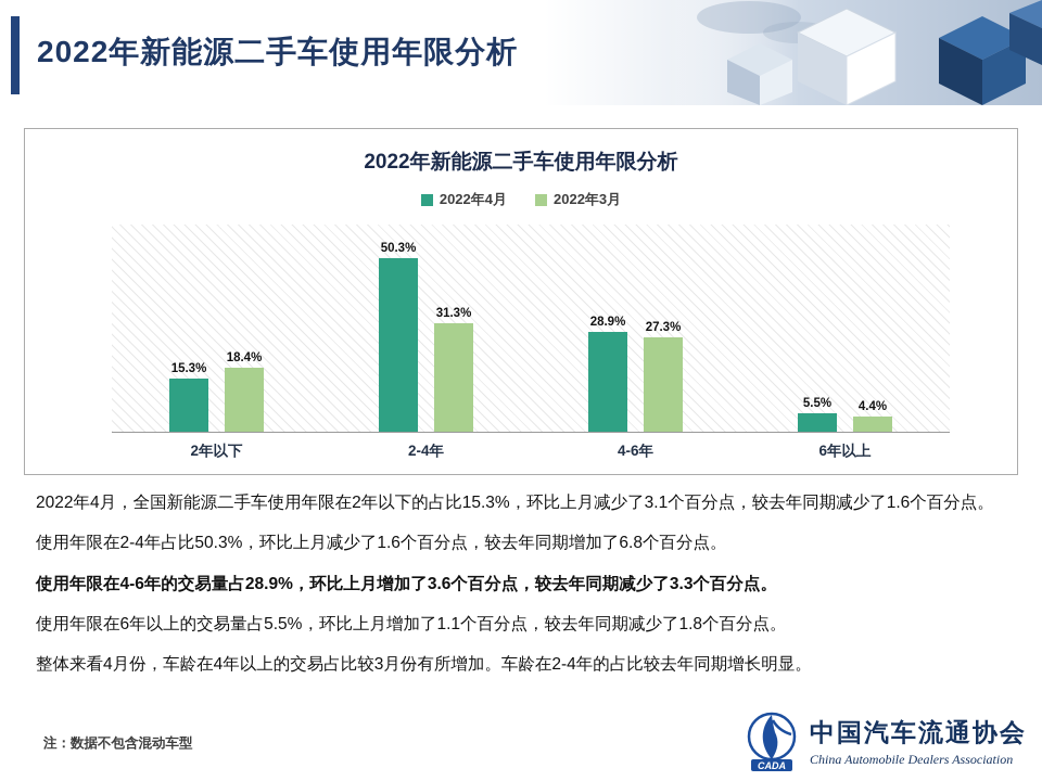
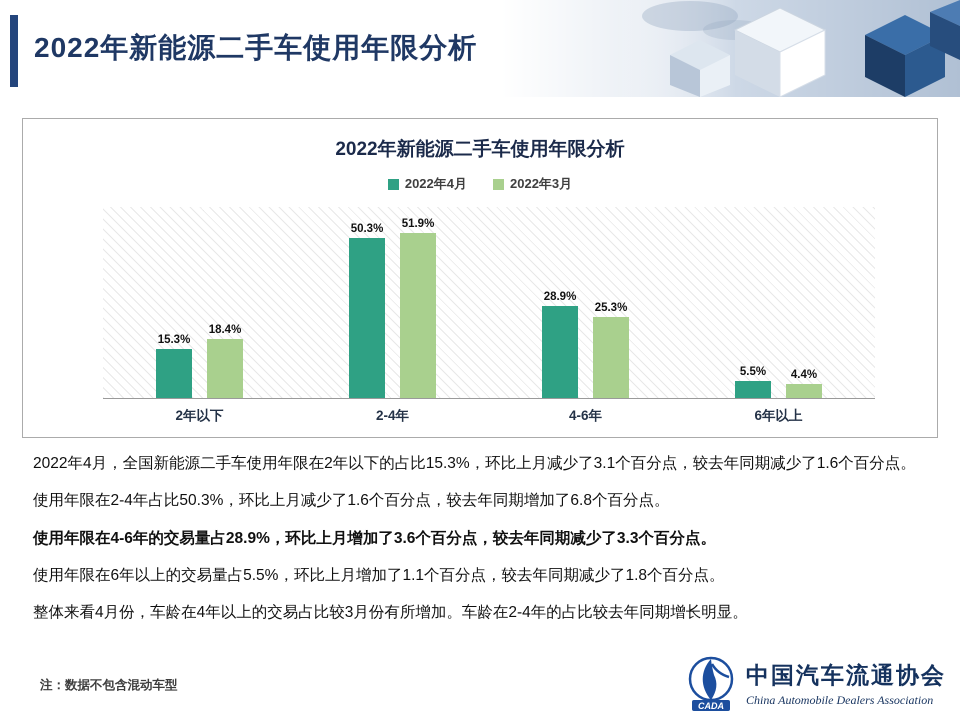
2022年3月/2-4年: 31.3% -> 51.9%
2022年3月/4-6年: 27.3% -> 25.3%
